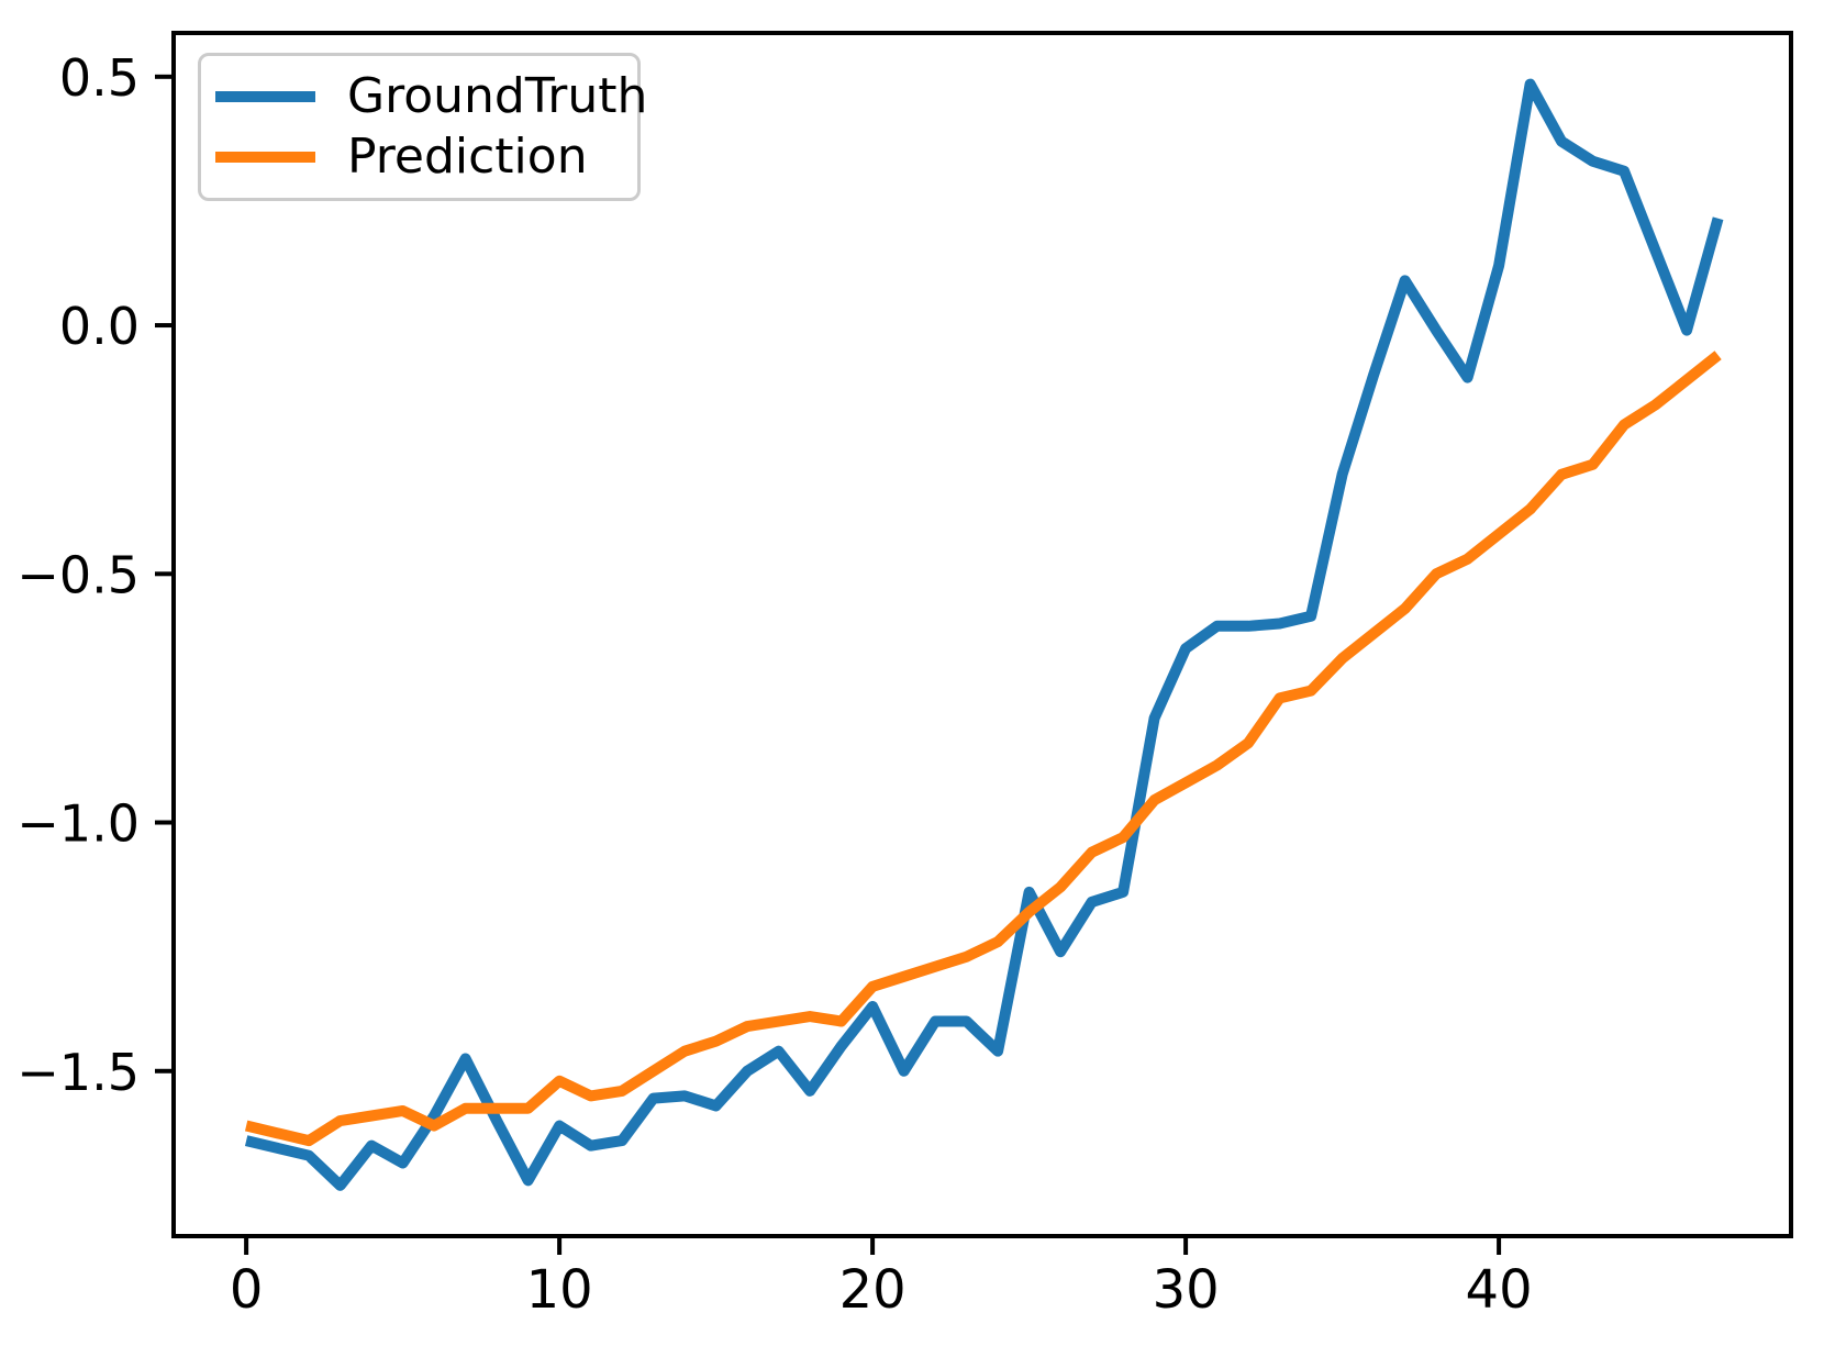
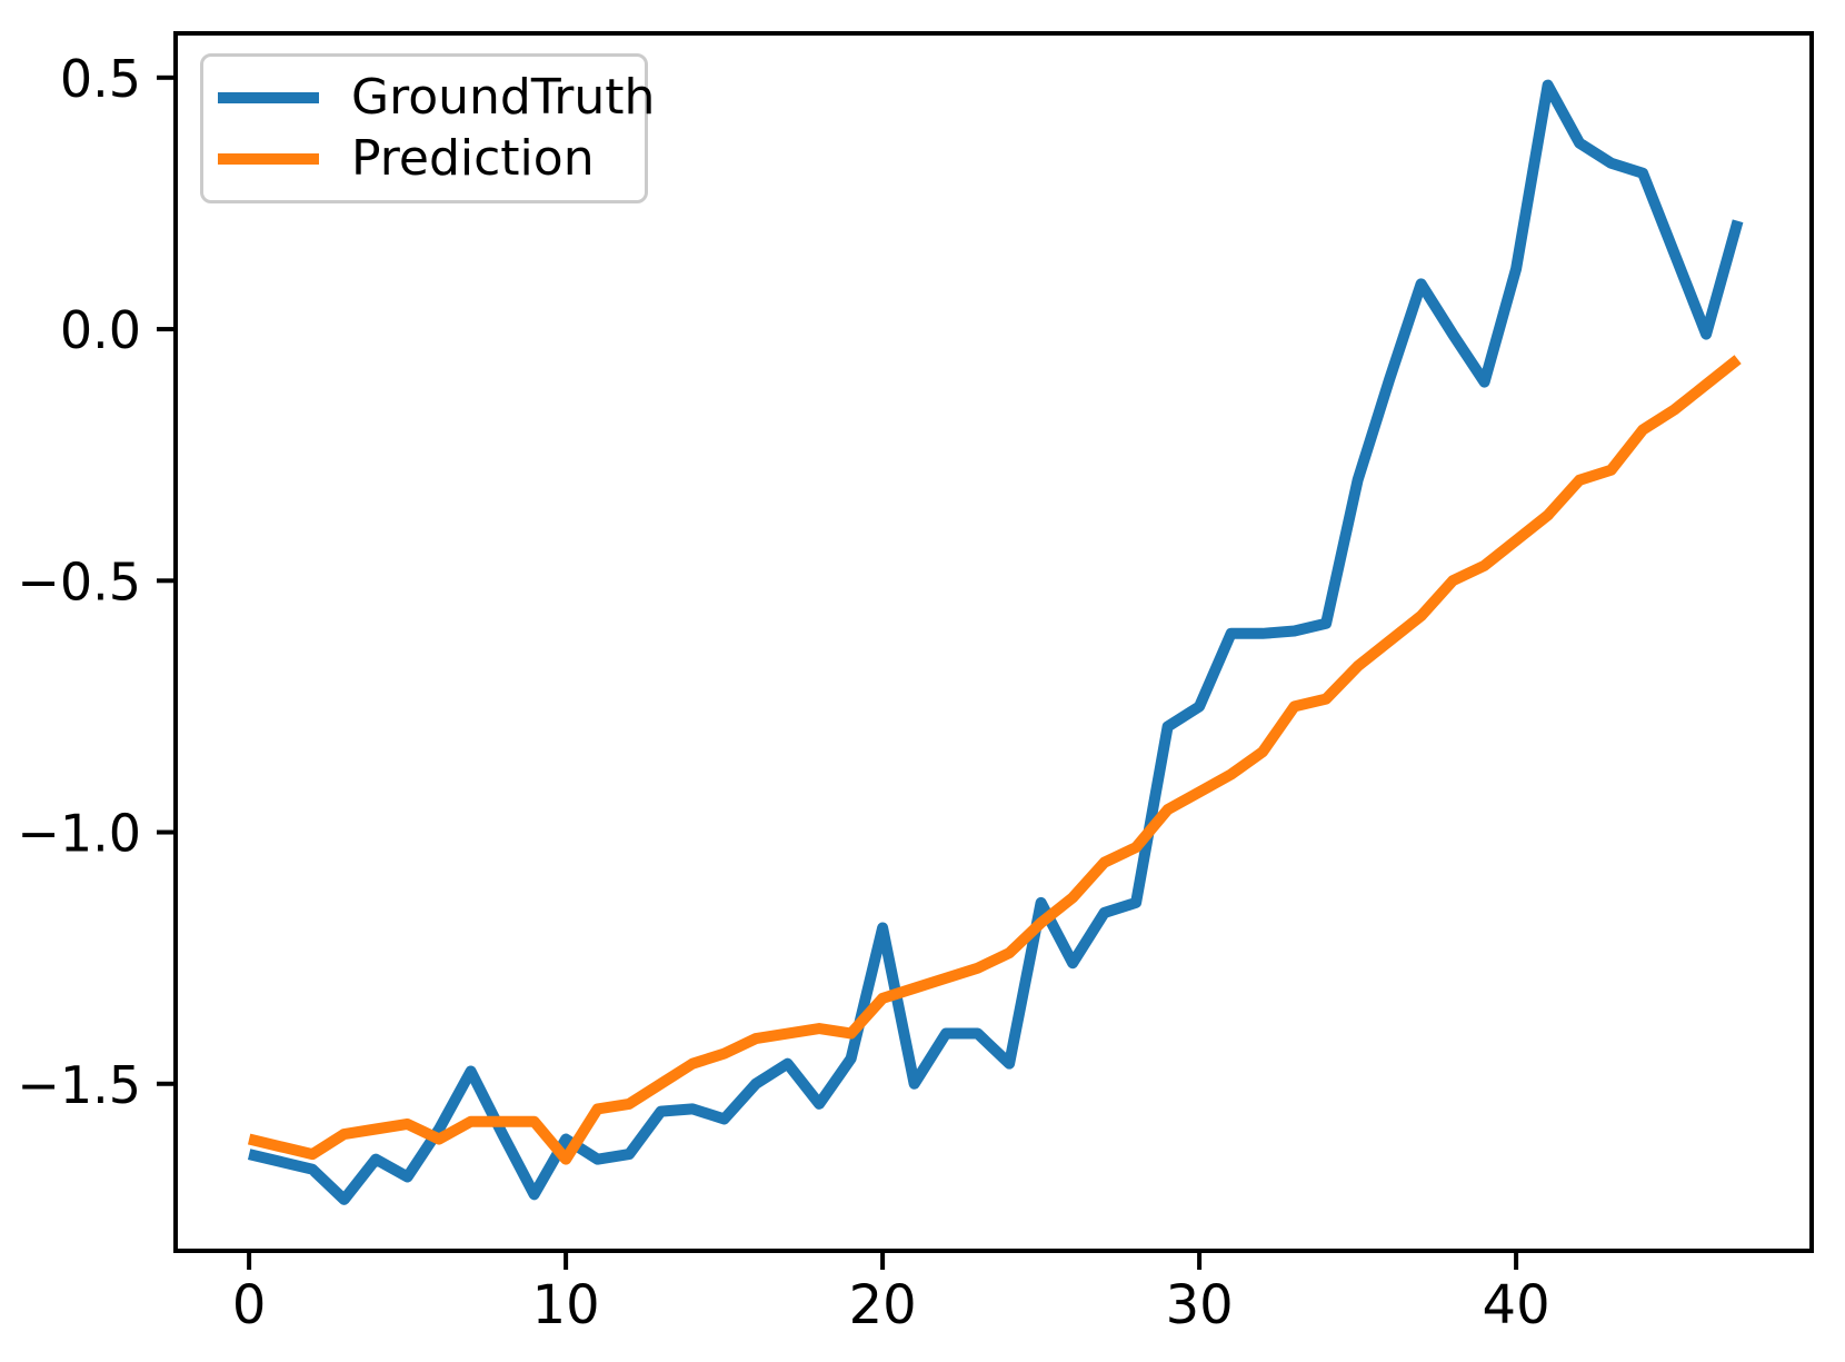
Prediction/10: -1.52 -> -1.65
GroundTruth/20: -1.37 -> -1.19
GroundTruth/30: -0.65 -> -0.75
